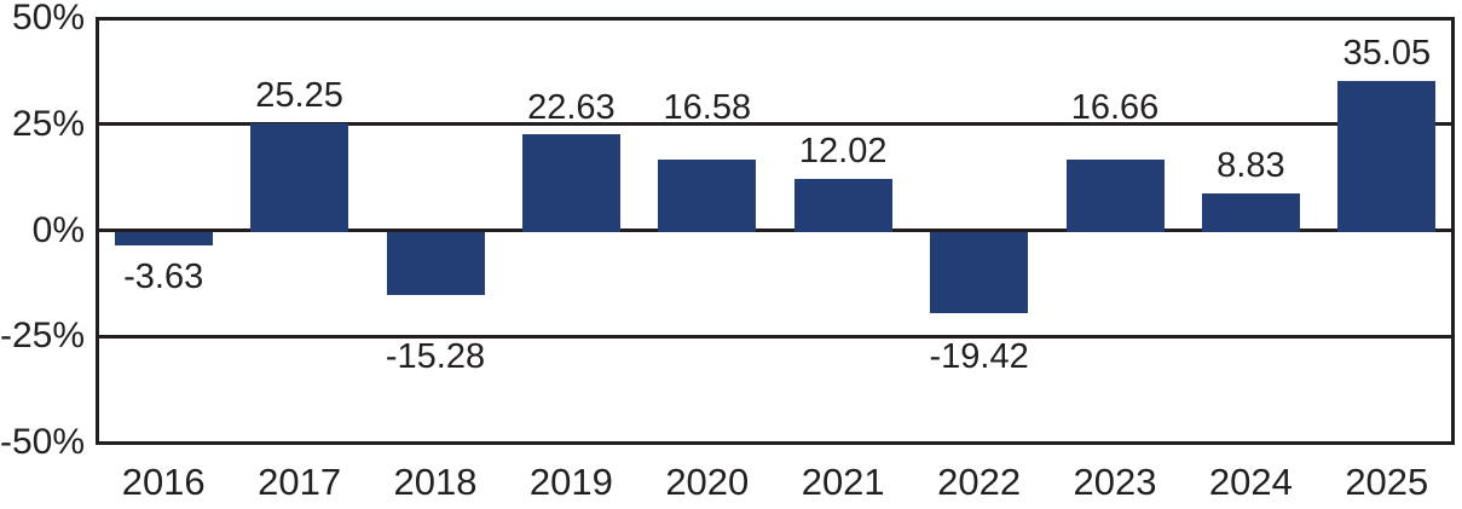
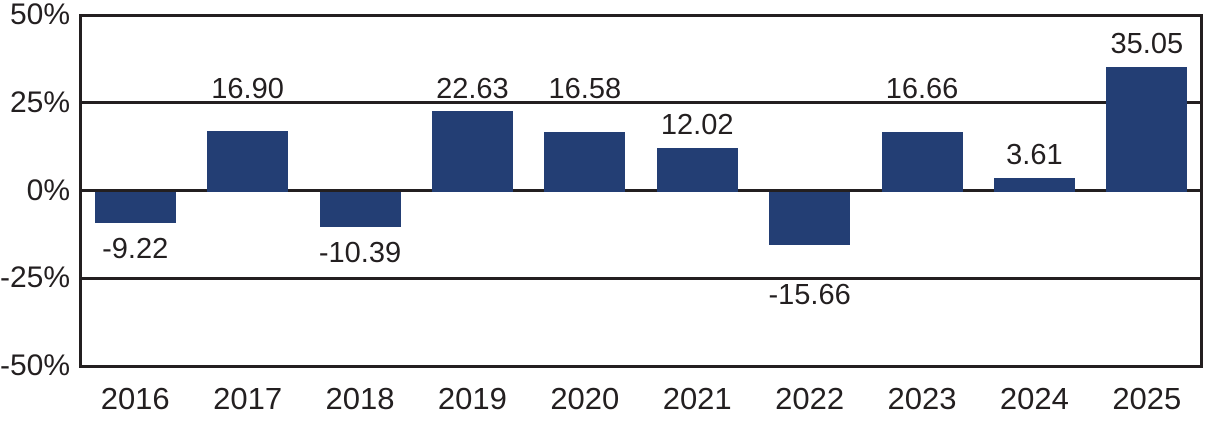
2016: -3.63 -> -9.22
2017: 25.25 -> 16.90
2018: -15.28 -> -10.39
2022: -19.42 -> -15.66
2024: 8.83 -> 3.61
